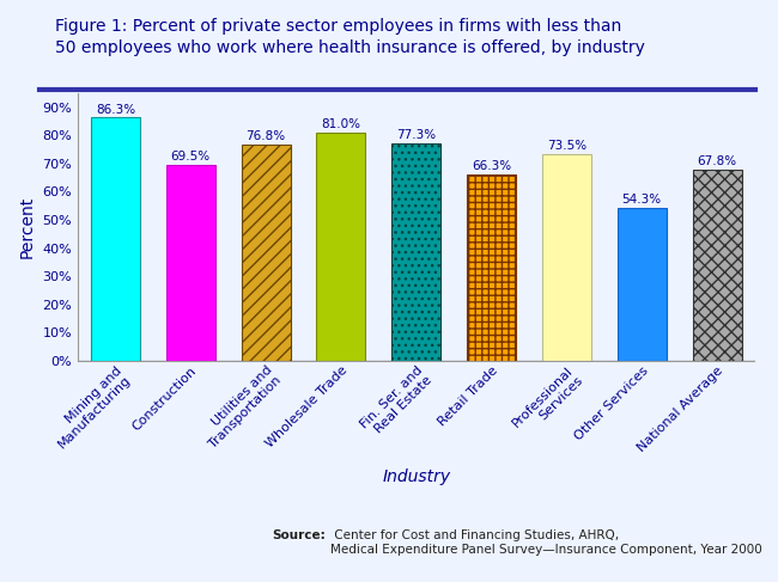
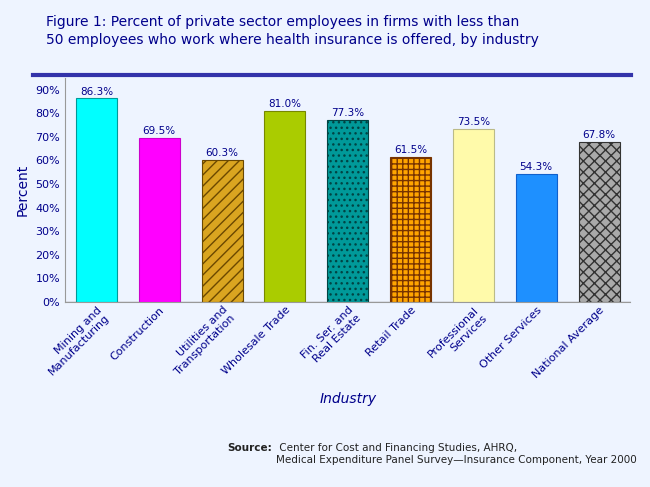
Utilities and Transportation: 76.8% -> 60.3%
Retail Trade: 66.3% -> 61.5%
